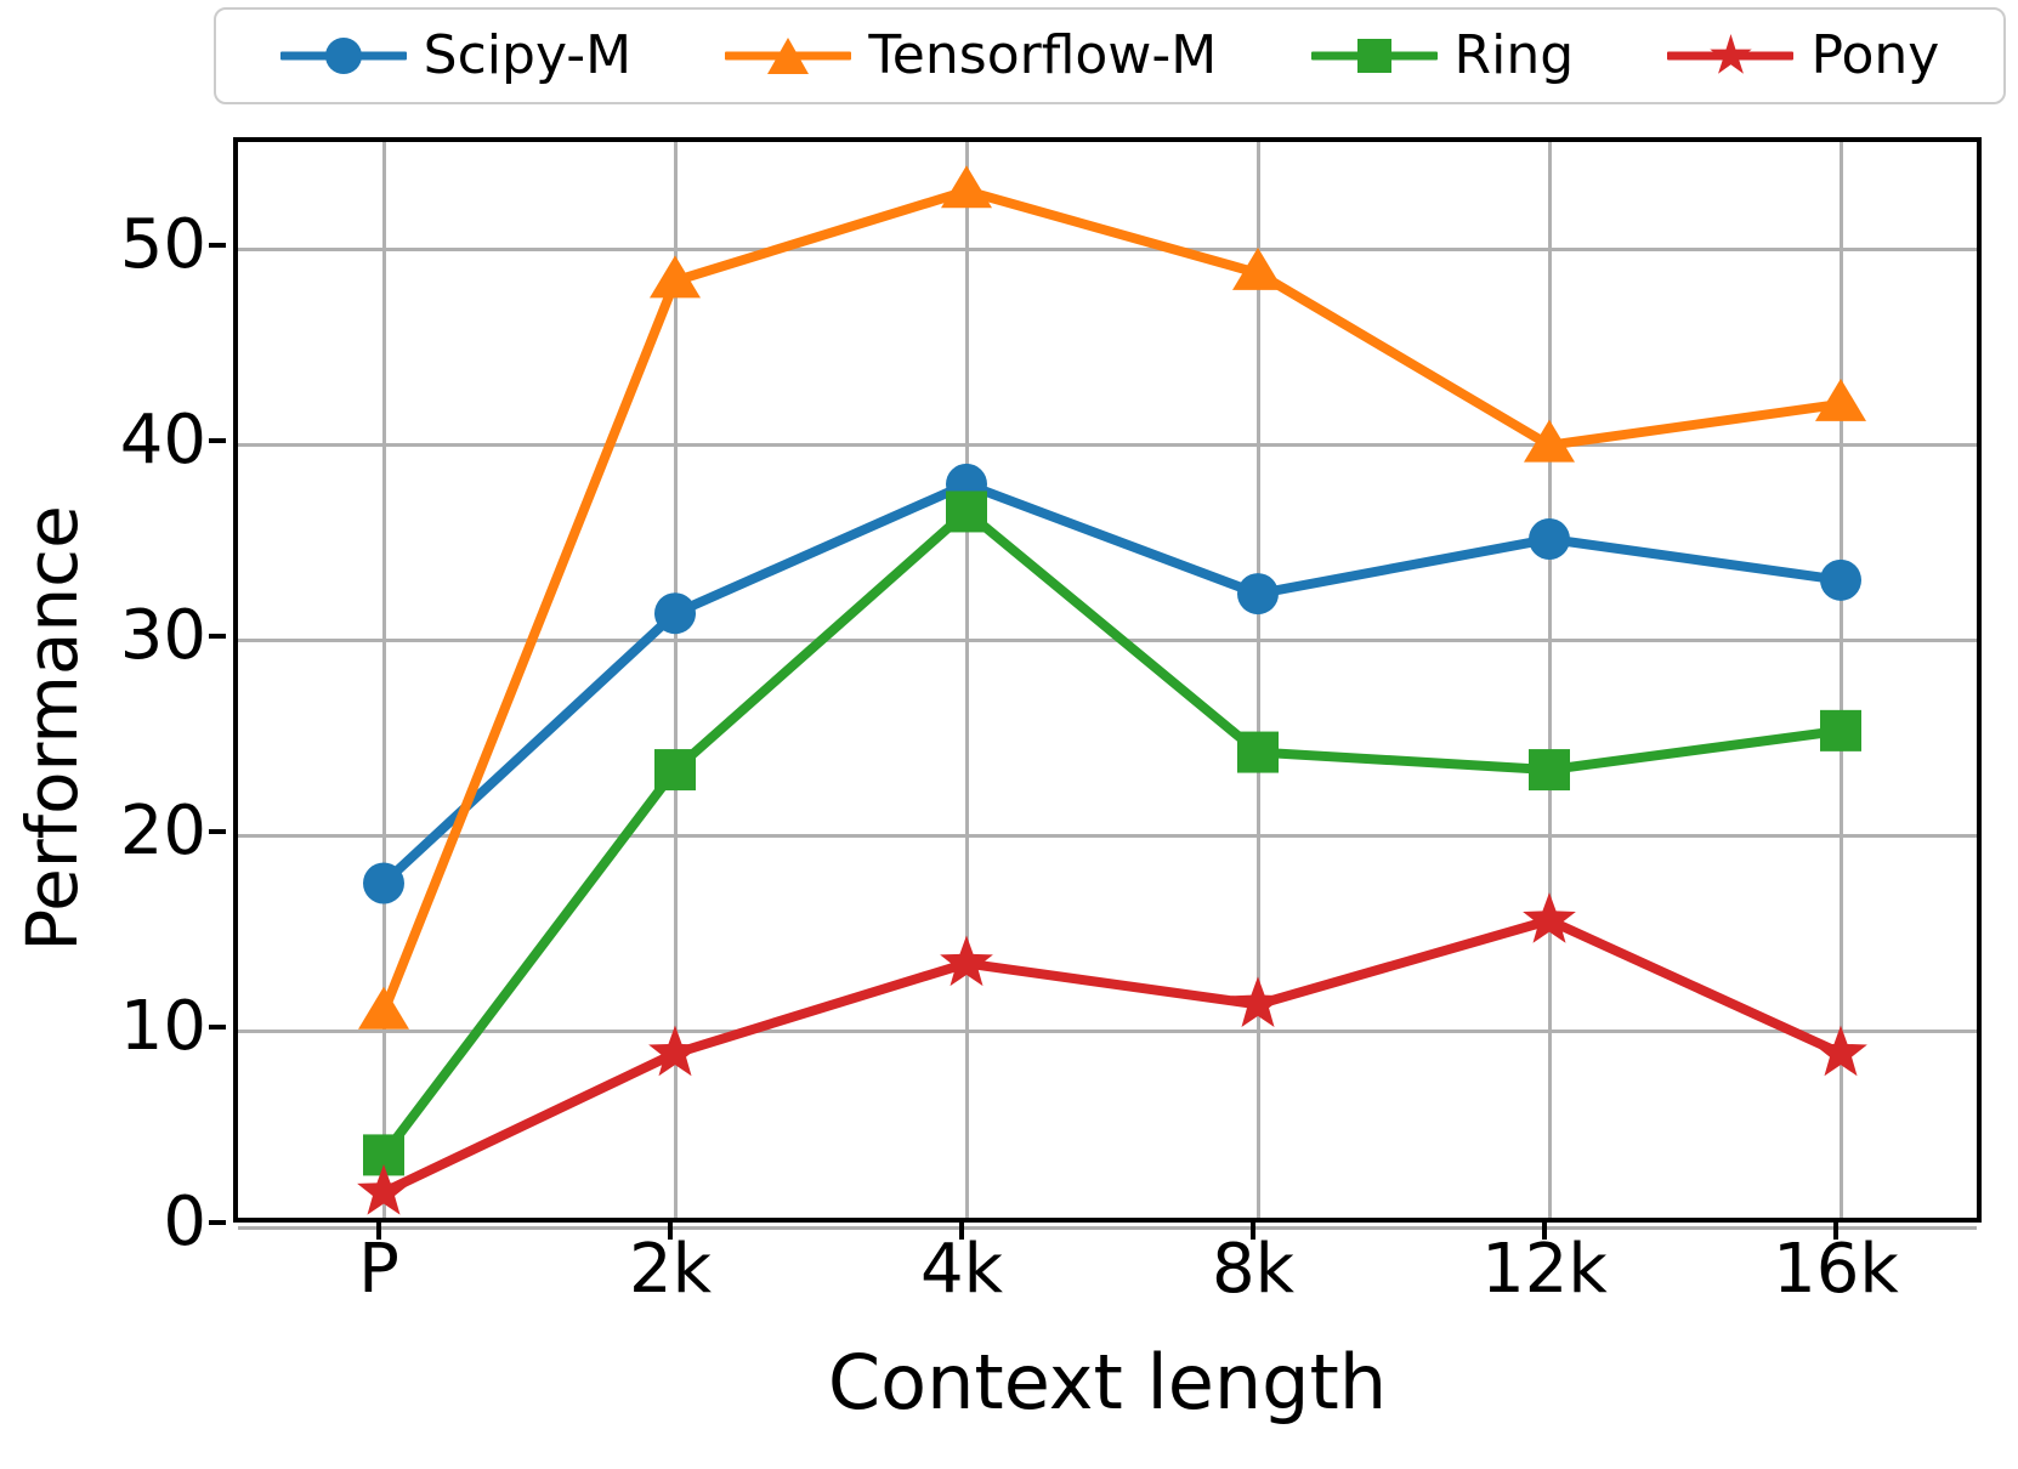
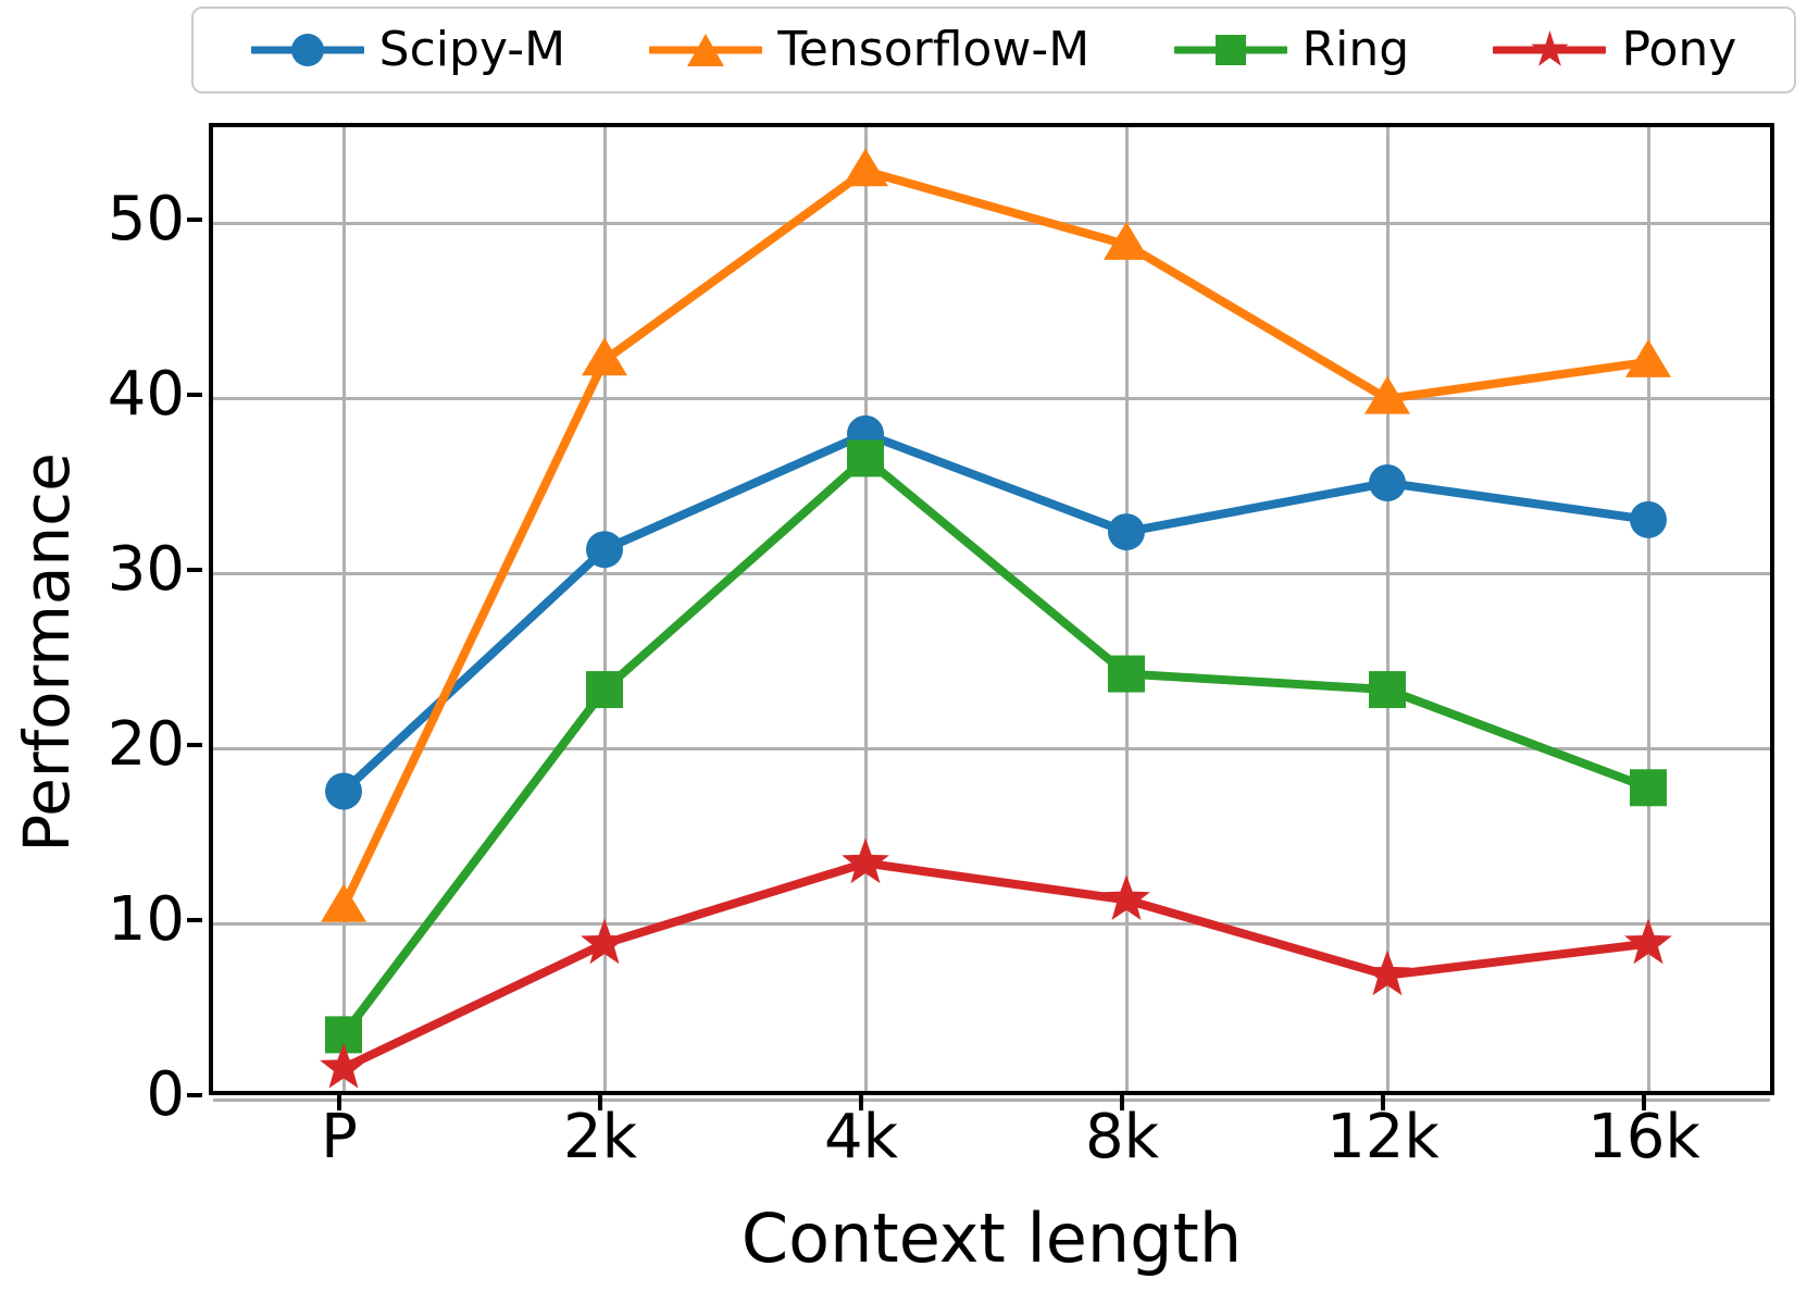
Tensorflow-M/2k: 48.4 -> 42.2
Pony/12k: 15.7 -> 7.1
Ring/16k: 25.4 -> 17.8
